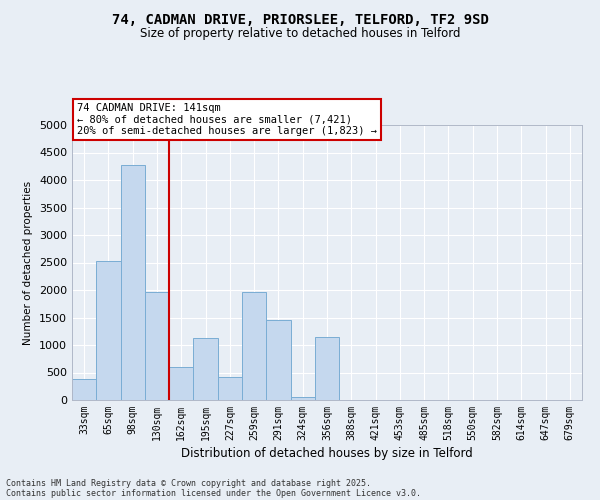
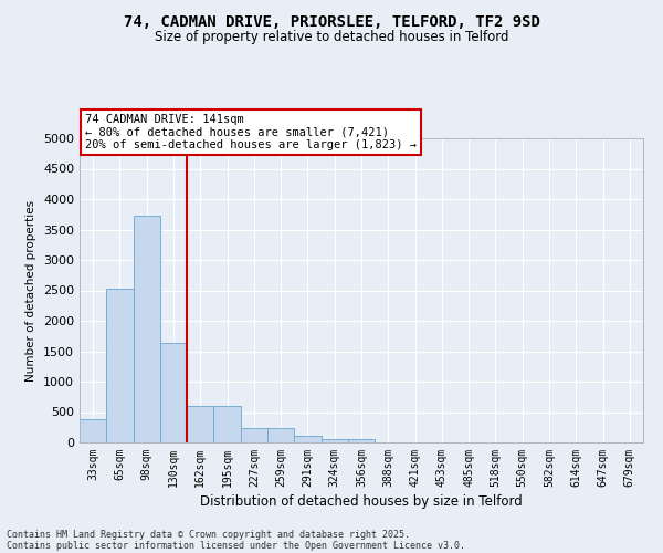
98sqm: 4280 -> 3720
130sqm: 1960 -> 1640
195sqm: 1120 -> 600
227sqm: 420 -> 240
259sqm: 1960 -> 240
291sqm: 1460 -> 110
356sqm: 1140 -> 50
